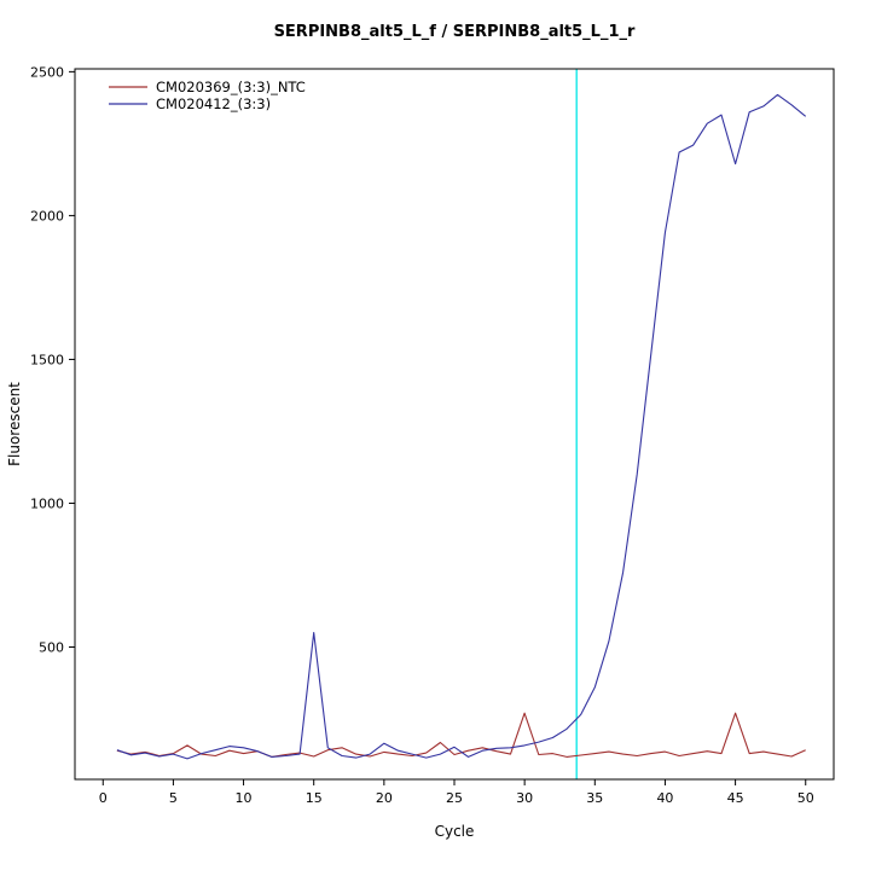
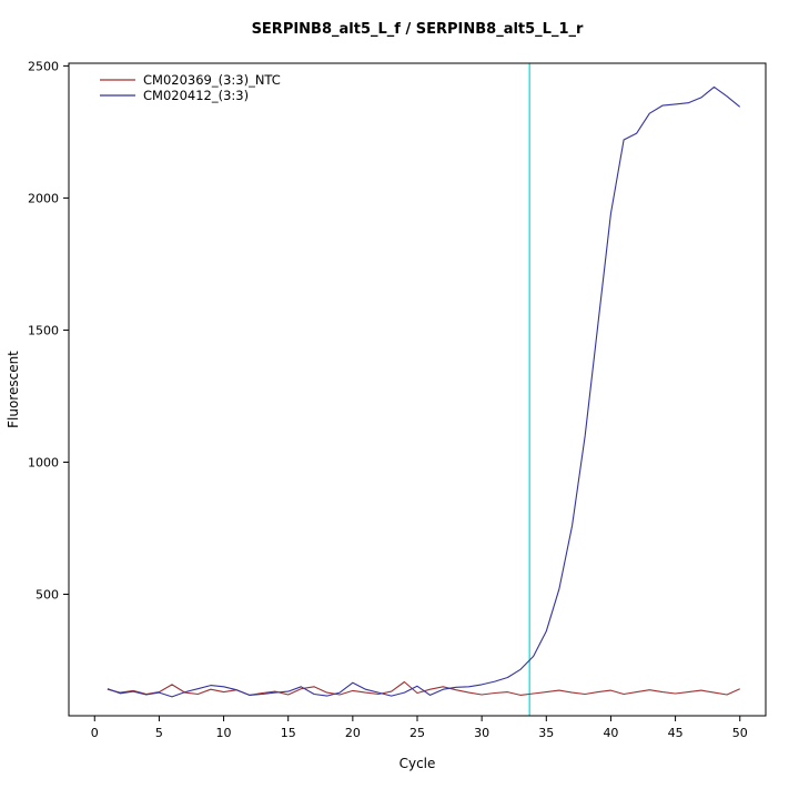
CM020412_(3:3)/15: 550 -> 130
CM020369_(3:3)_NTC/30: 270 -> 120
CM020369_(3:3)_NTC/45: 270 -> 120
CM020412_(3:3)/45: 2180 -> 2360
